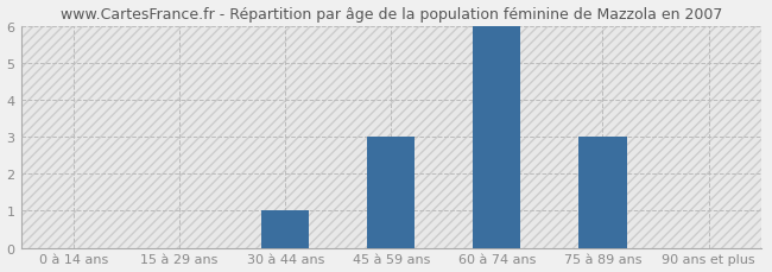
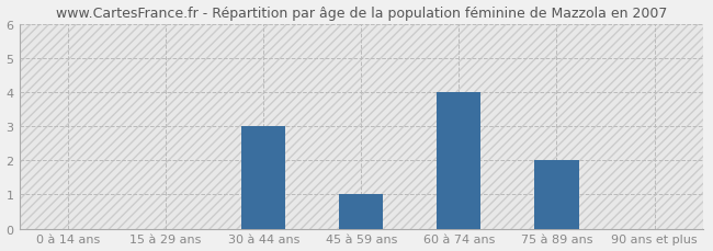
30 à 44 ans: 1 -> 3
45 à 59 ans: 3 -> 1
60 à 74 ans: 6 -> 4
75 à 89 ans: 3 -> 2
